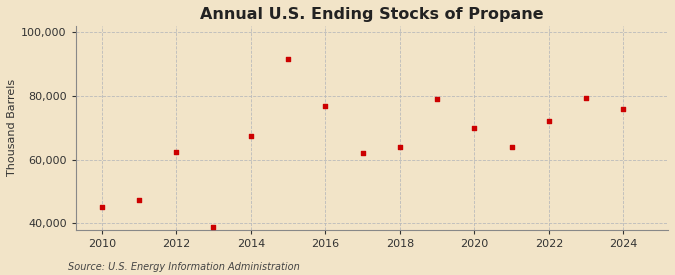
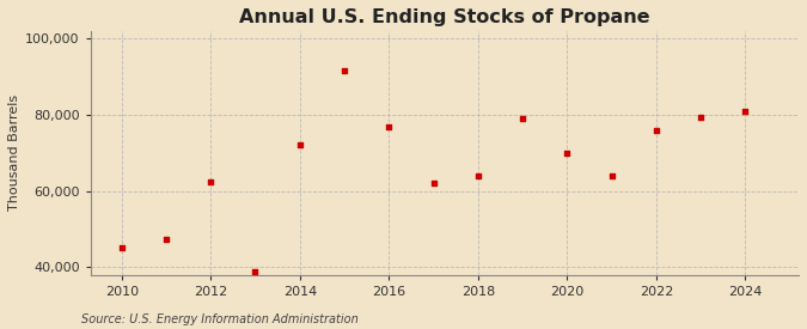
2014: 67,500 -> 72,000
2022: 72,000 -> 76,000
2024: 76,000 -> 81,000
